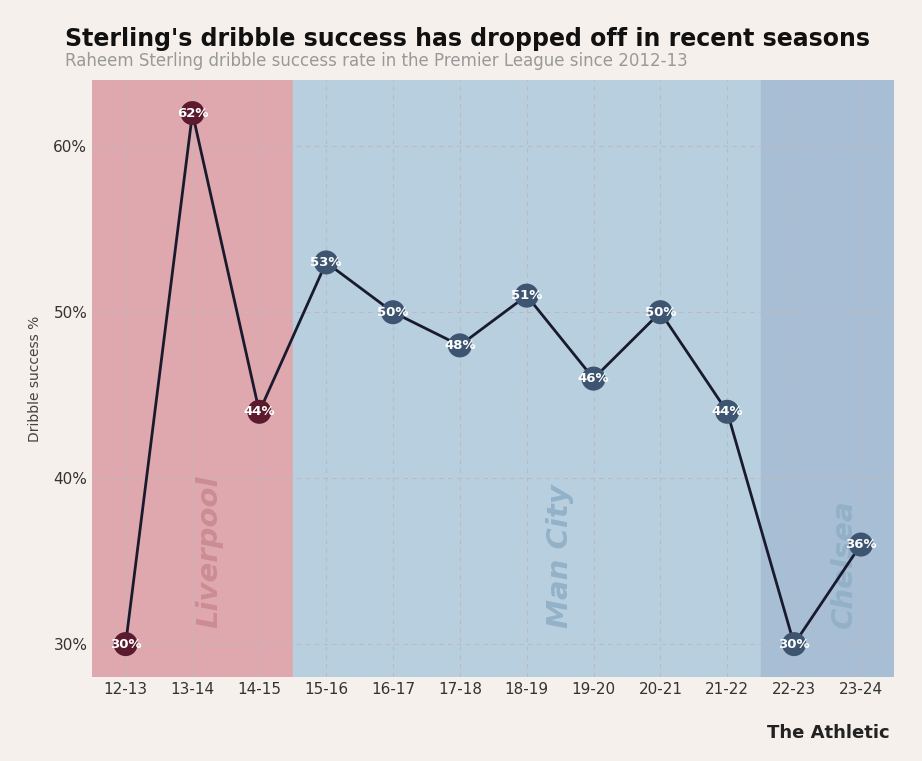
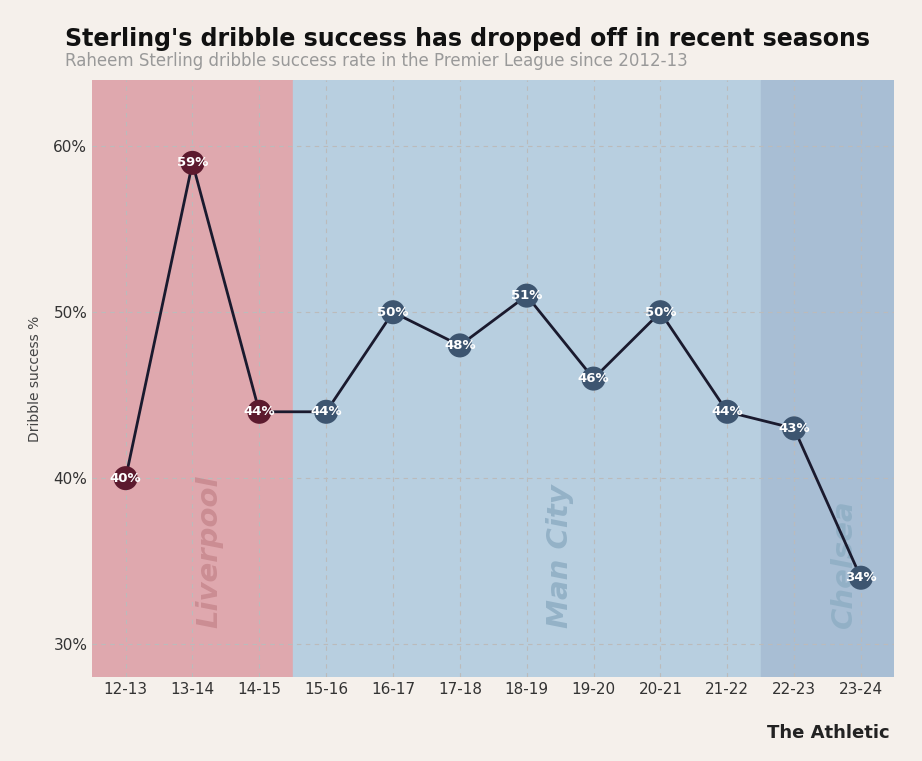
12-13: 30% -> 40%
13-14: 62% -> 59%
15-16: 53% -> 44%
22-23: 30% -> 43%
23-24: 36% -> 34%
